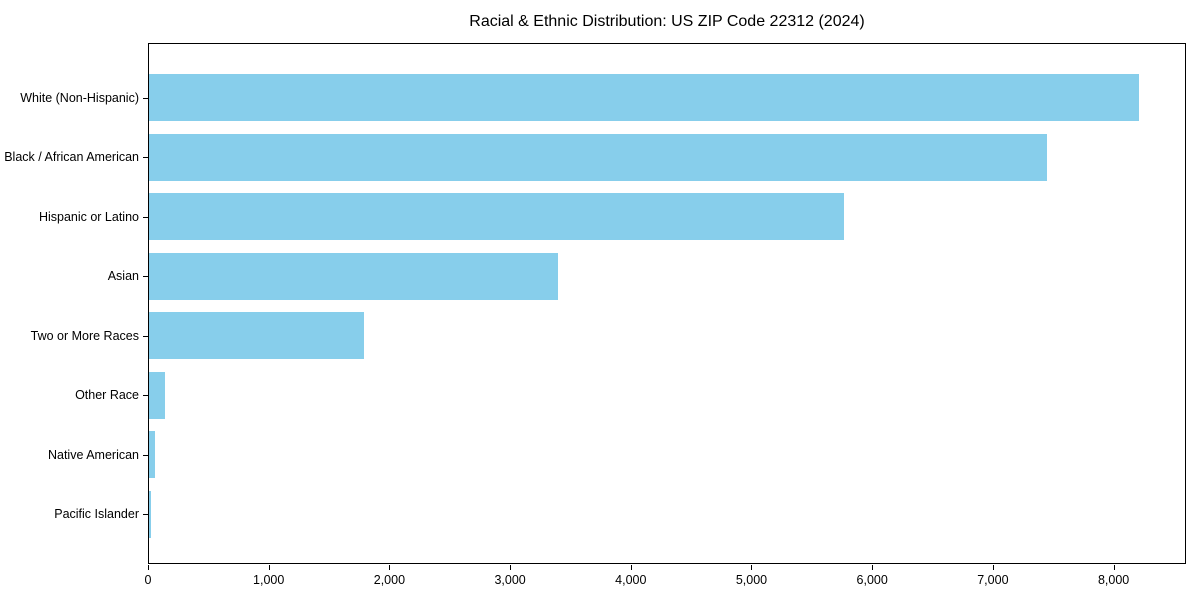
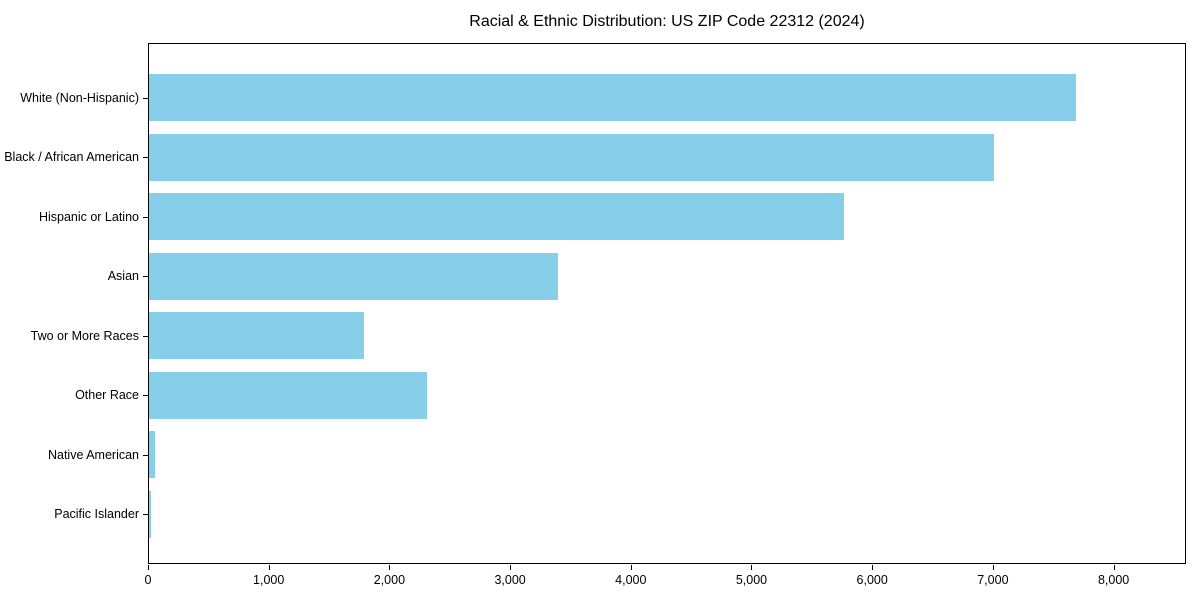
White (Non-Hispanic): 8200 -> 7680
Black / African American: 7440 -> 7000
Other Race: 130 -> 2300
